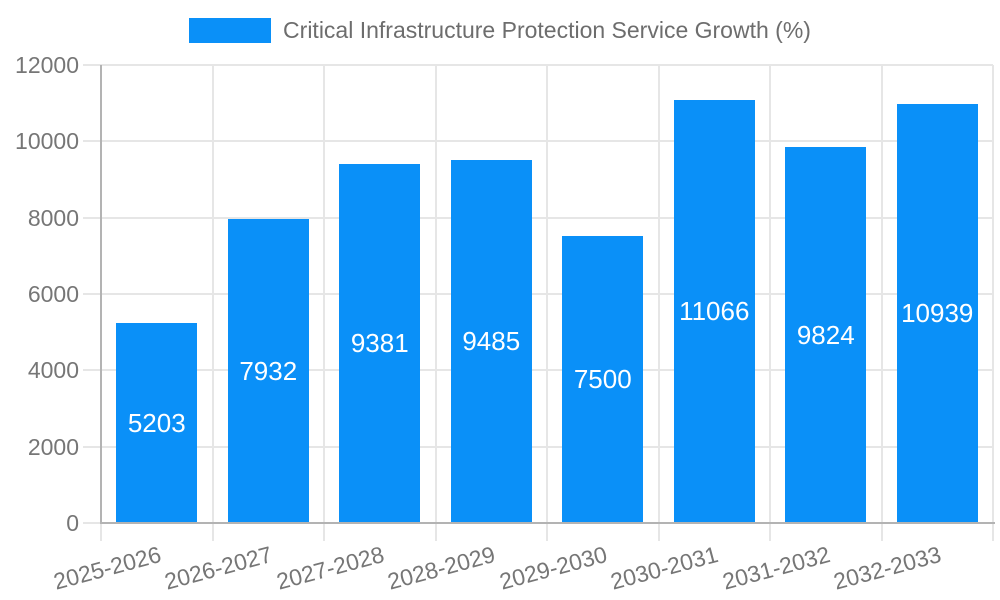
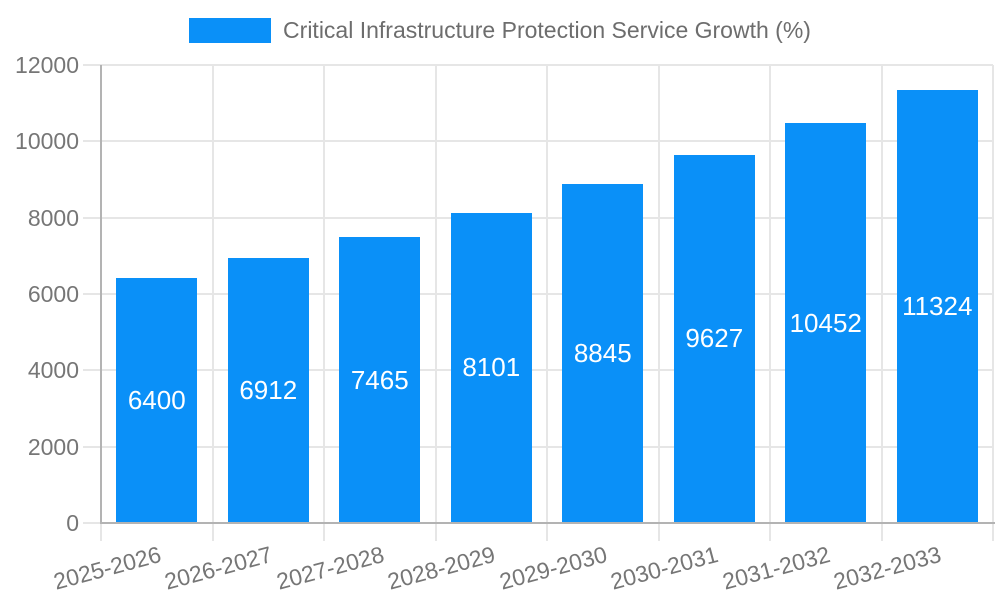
2025-2026: 5203 -> 6400
2026-2027: 7932 -> 6912
2027-2028: 9381 -> 7465
2028-2029: 9485 -> 8101
2029-2030: 7500 -> 8845
2030-2031: 11066 -> 9627
2031-2032: 9824 -> 10452
2032-2033: 10939 -> 11324
